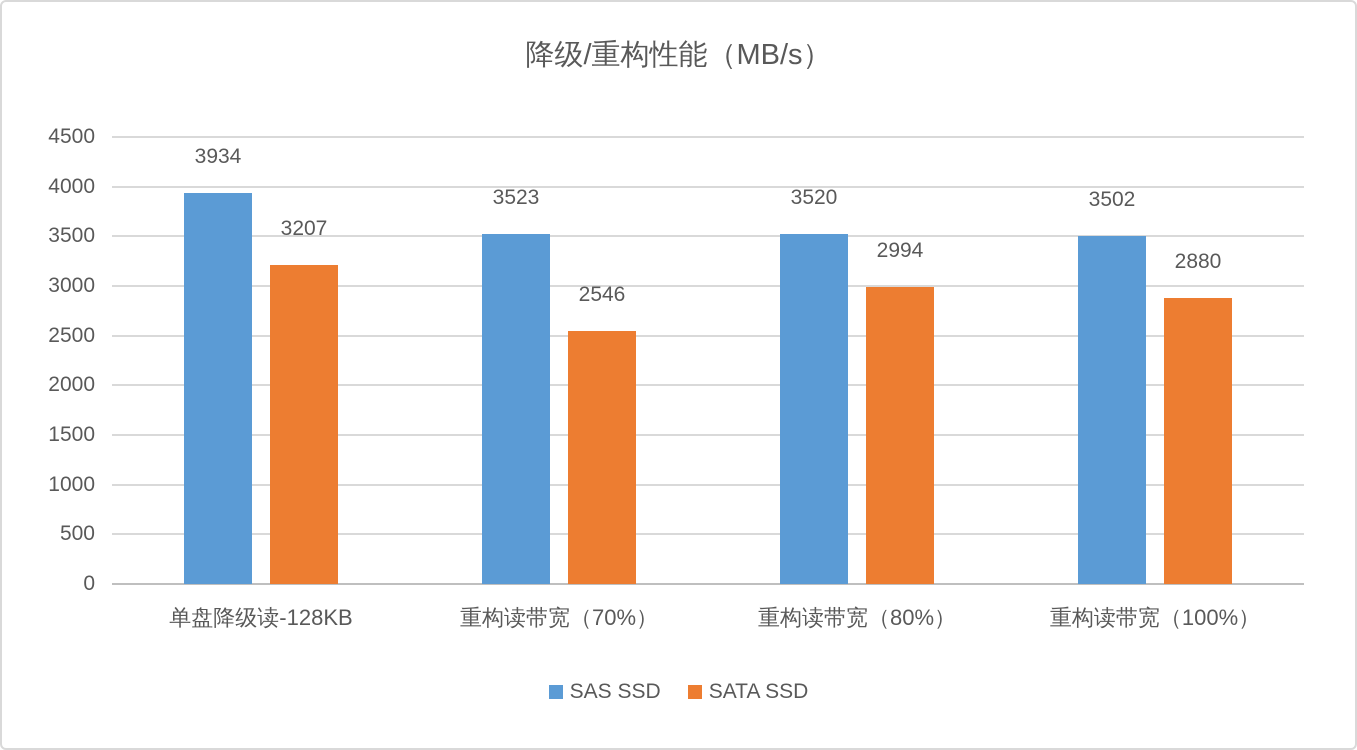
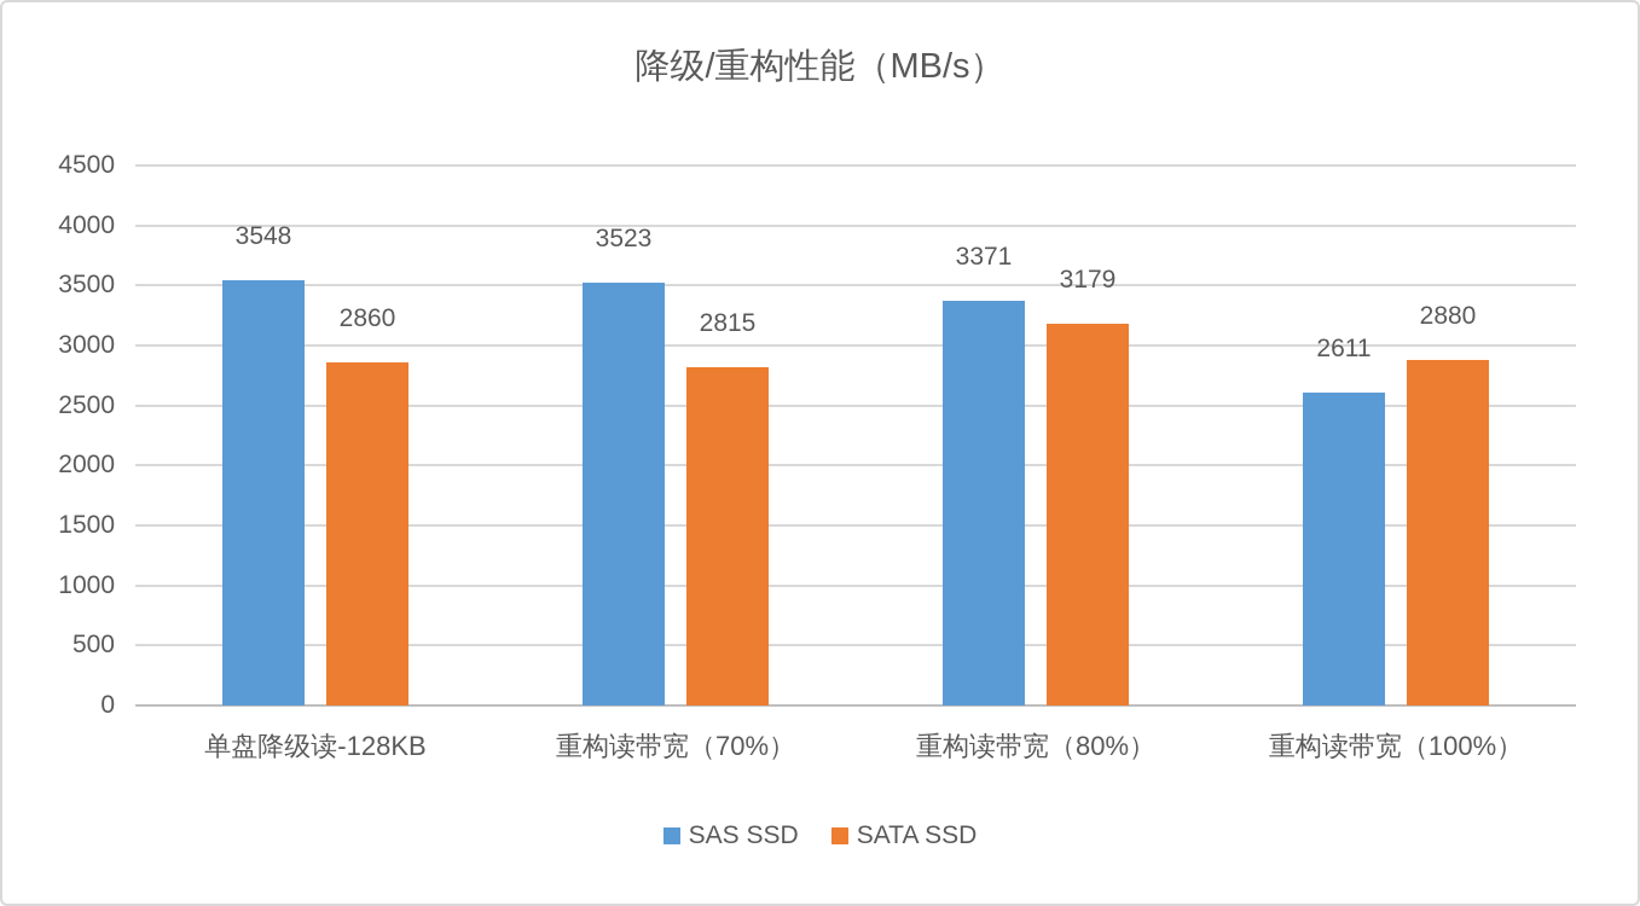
SAS SSD/单盘降级读-128KB: 3934 -> 3548
SATA SSD/单盘降级读-128KB: 3207 -> 2860
SATA SSD/重构读带宽（70%）: 2546 -> 2815
SAS SSD/重构读带宽（80%）: 3520 -> 3371
SATA SSD/重构读带宽（80%）: 2994 -> 3179
SAS SSD/重构读带宽（100%）: 3502 -> 2611
